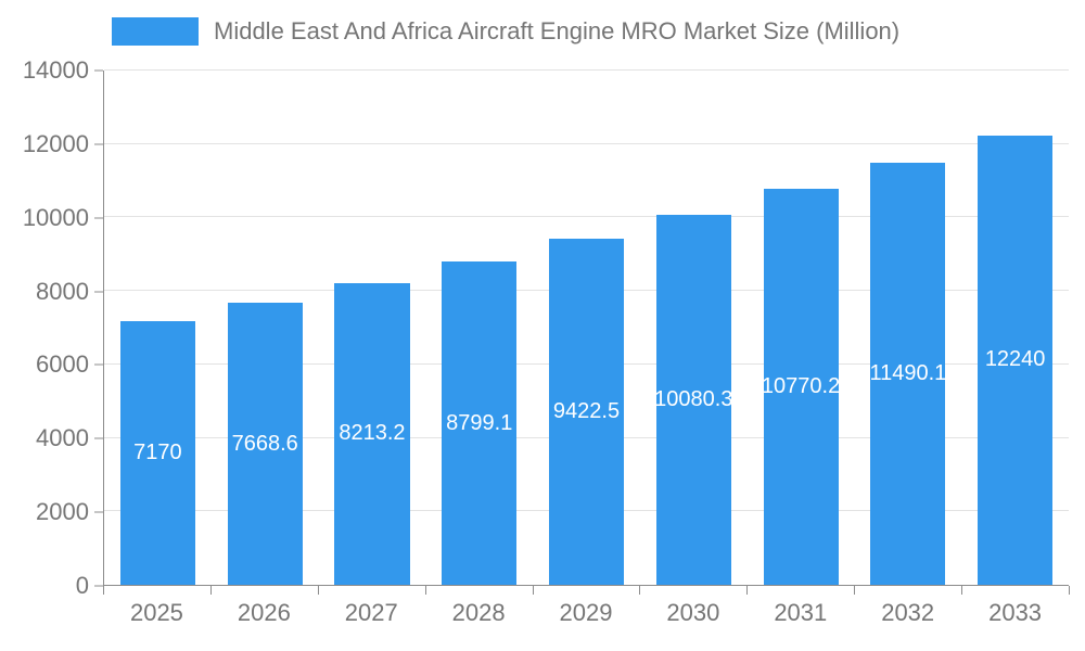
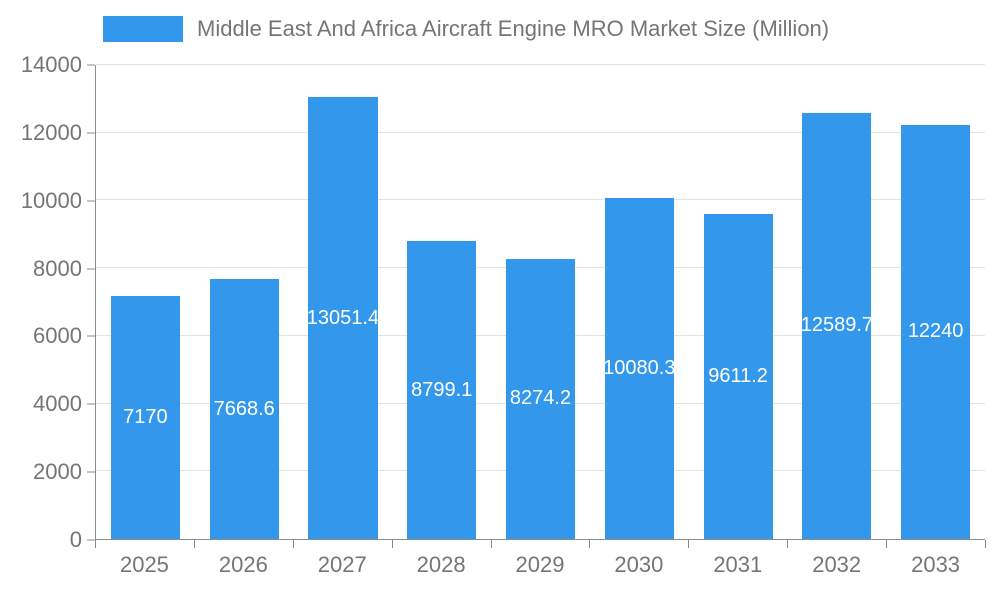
2027: 8213.2 -> 13051.4
2029: 9422.5 -> 8274.2
2031: 10770.2 -> 9611.2
2032: 11490.1 -> 12589.7
